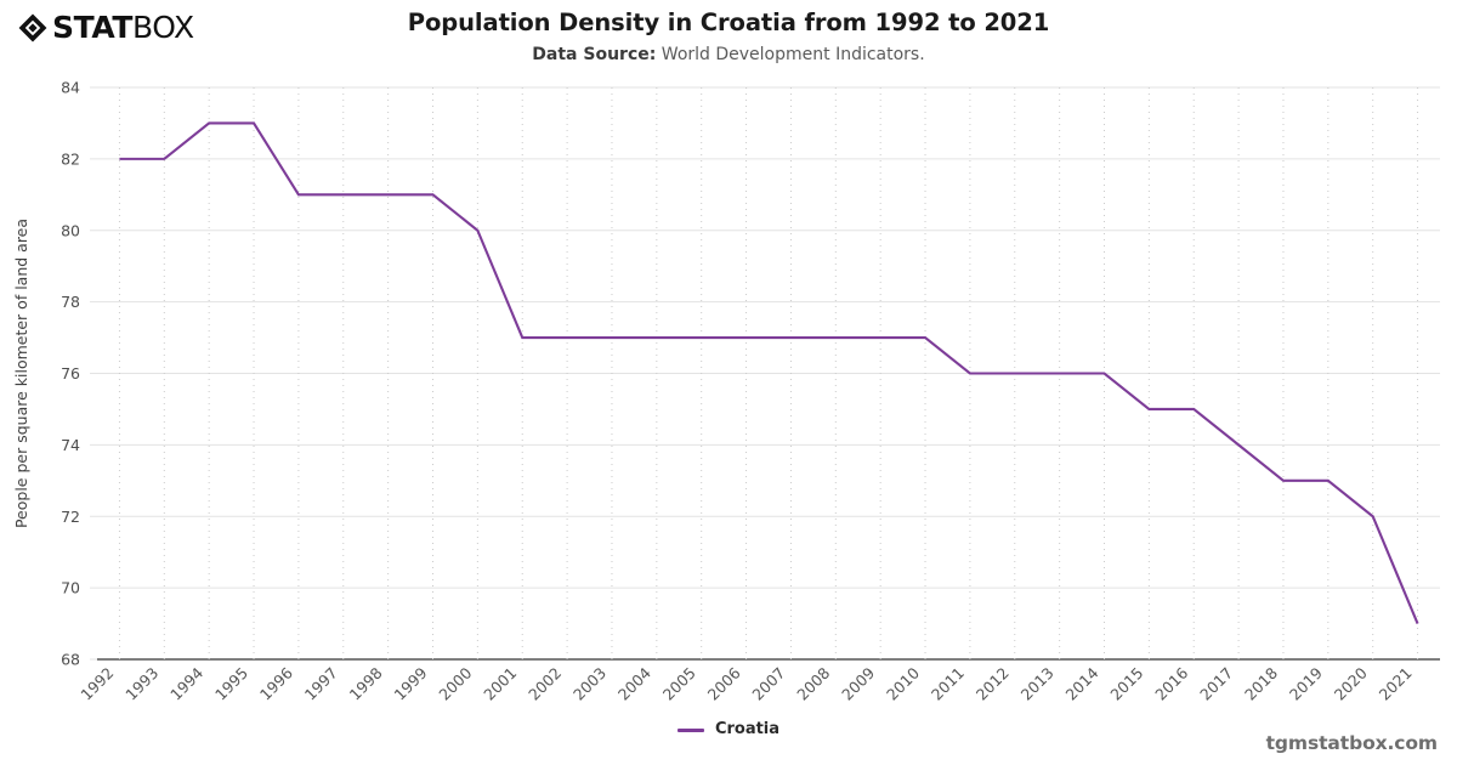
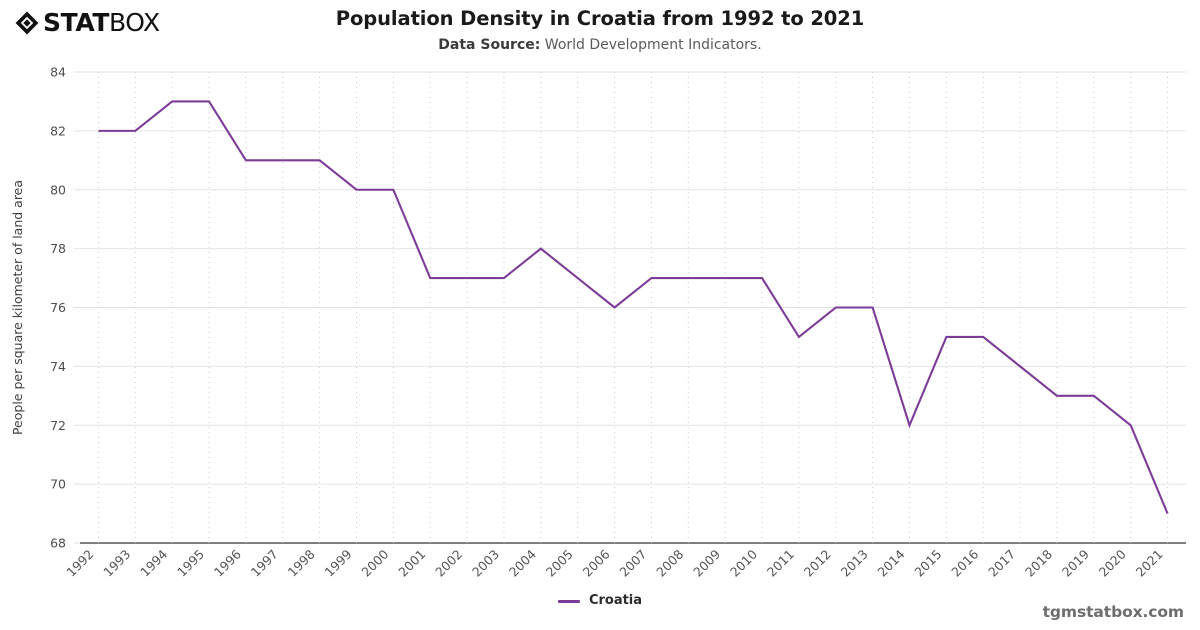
1999: 81 -> 80
2004: 77 -> 78
2006: 77 -> 76
2011: 76 -> 75
2014: 76 -> 72
